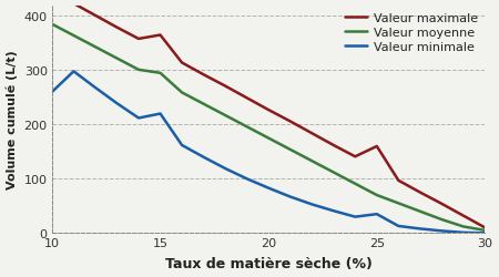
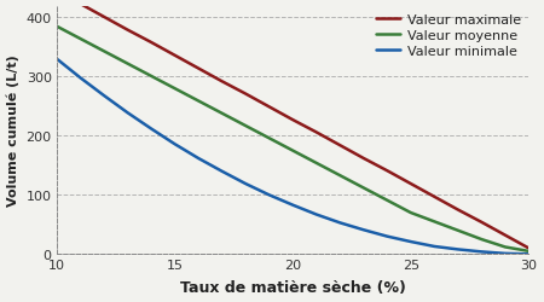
Valeur minimale/10: 260 -> 330
Valeur maximale/15: 365 -> 336
Valeur moyenne/15: 295 -> 280
Valeur minimale/15: 220 -> 186
Valeur maximale/25: 160 -> 119
Valeur minimale/25: 35 -> 21
